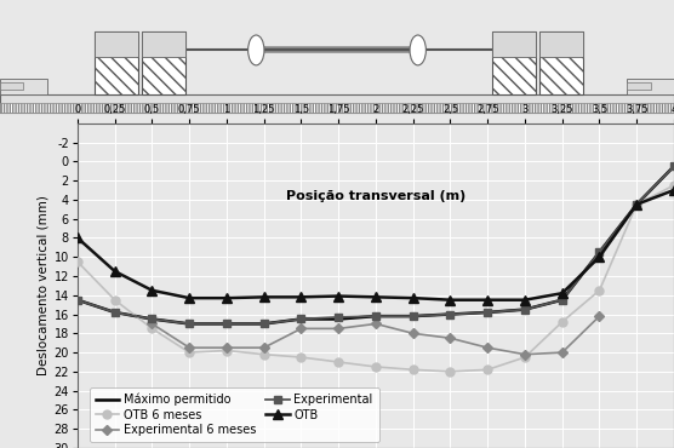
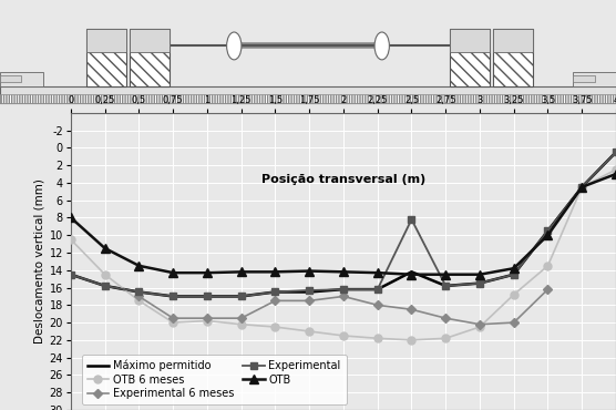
Experimental/2,5: 16.0 -> 8.2
Máximo permitido/2,5: 16.0 -> 14.2
